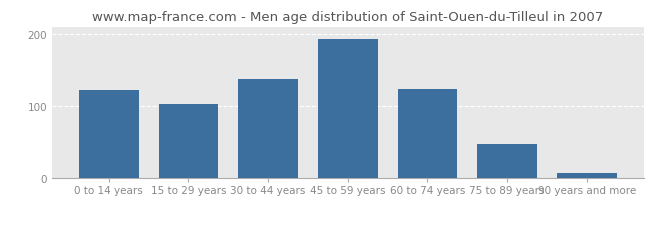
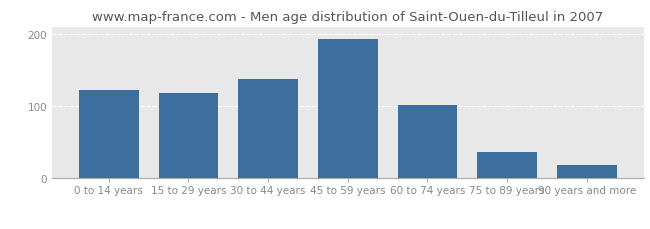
15 to 29 years: 103 -> 118
60 to 74 years: 124 -> 102
75 to 89 years: 47 -> 36
90 years and more: 8 -> 18
